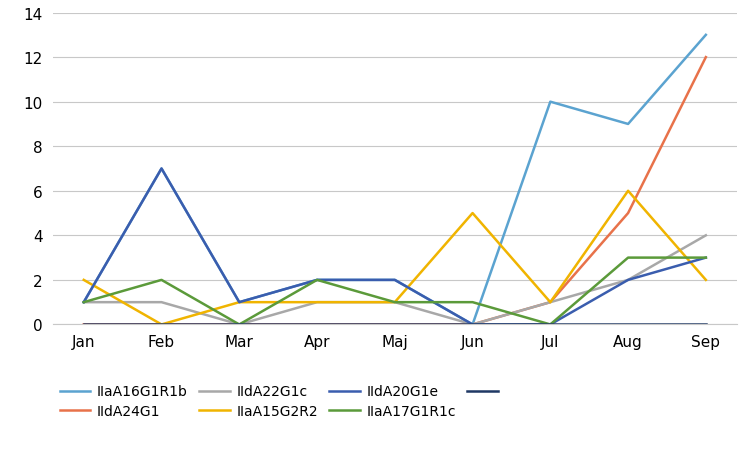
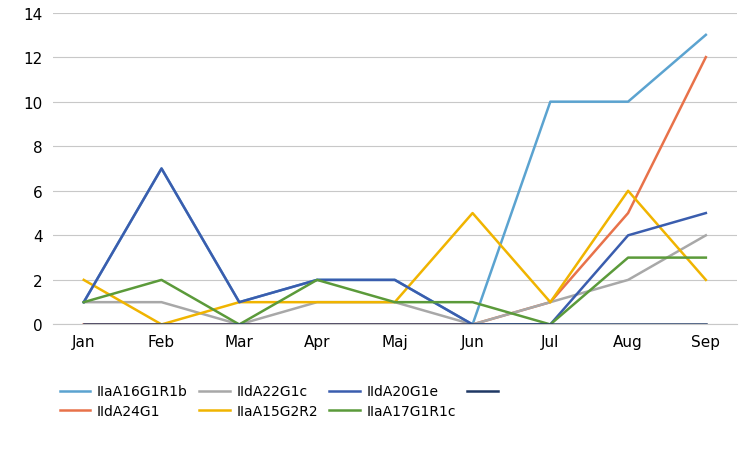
IIaA16G1R1b/Aug: 9 -> 10
IIdA20G1e/Aug: 2 -> 4
IIdA20G1e/Sep: 3 -> 5
